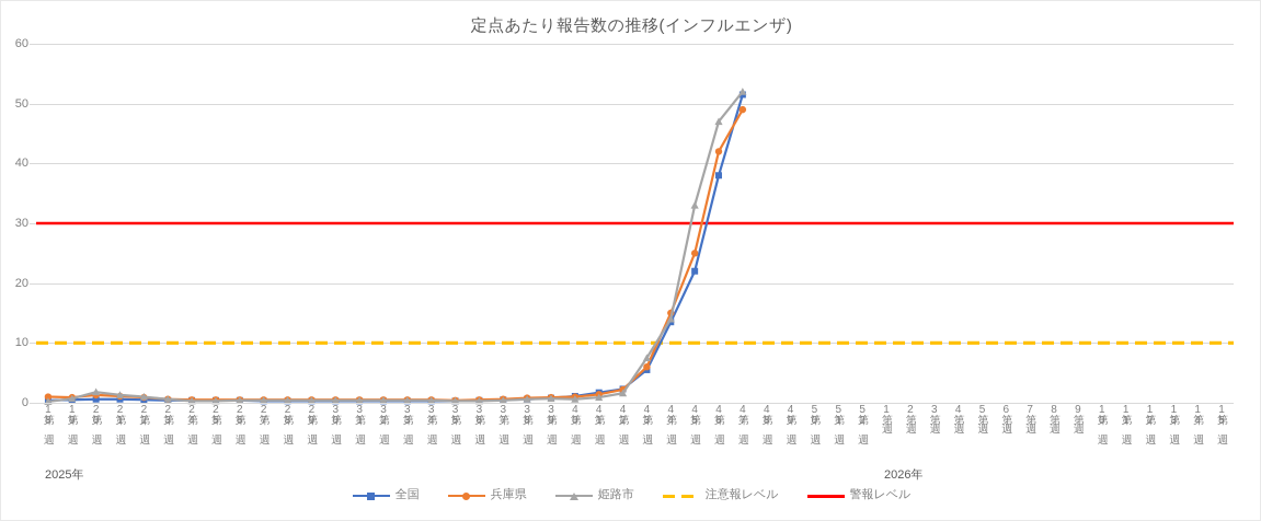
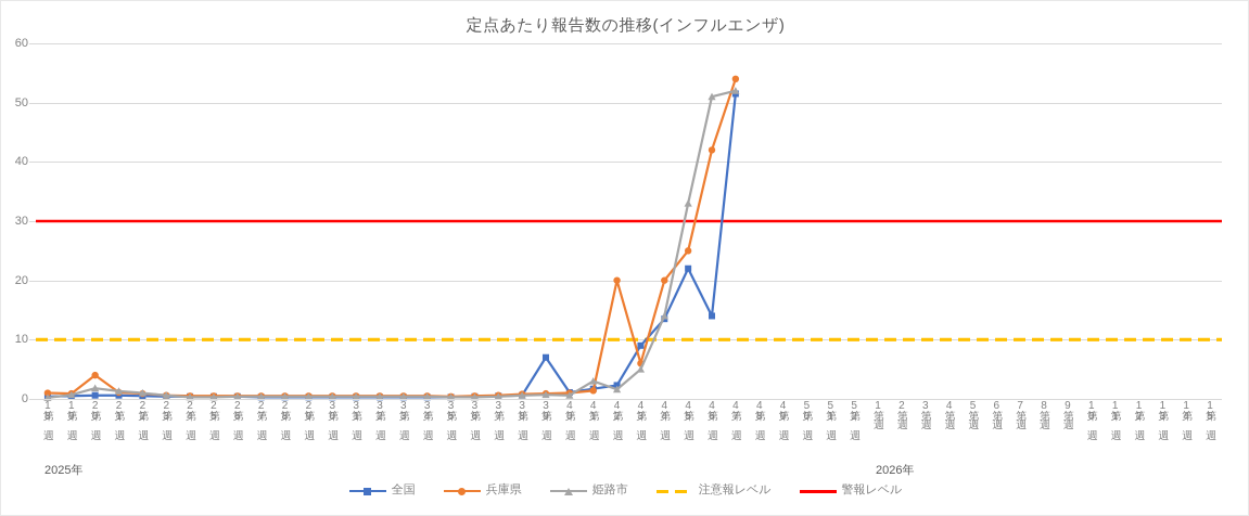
兵庫県/第20週: 1 -> 4
全国/第39週: 1 -> 7
姫路市/第41週: 1 -> 3
兵庫県/第42週: 2 -> 20
全国/第43週: 6 -> 9
姫路市/第43週: 8 -> 5
兵庫県/第44週: 15 -> 20
全国/第46週: 38 -> 14
姫路市/第46週: 47 -> 51
兵庫県/第47週: 49 -> 54
